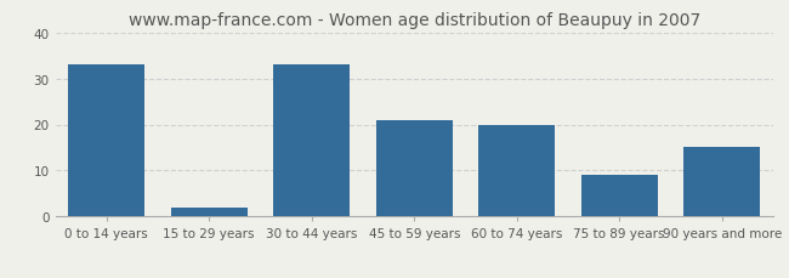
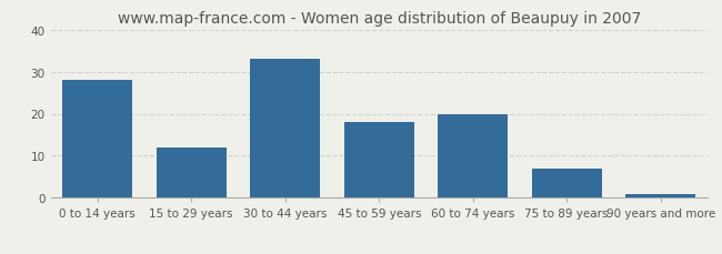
0 to 14 years: 33 -> 28
15 to 29 years: 2 -> 12
45 to 59 years: 21 -> 18
75 to 89 years: 9 -> 7
90 years and more: 15 -> 1
